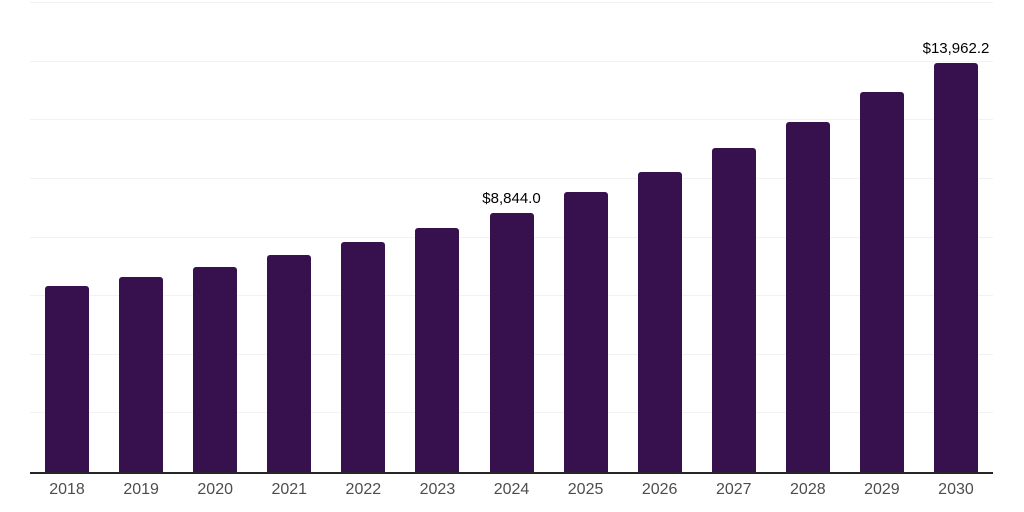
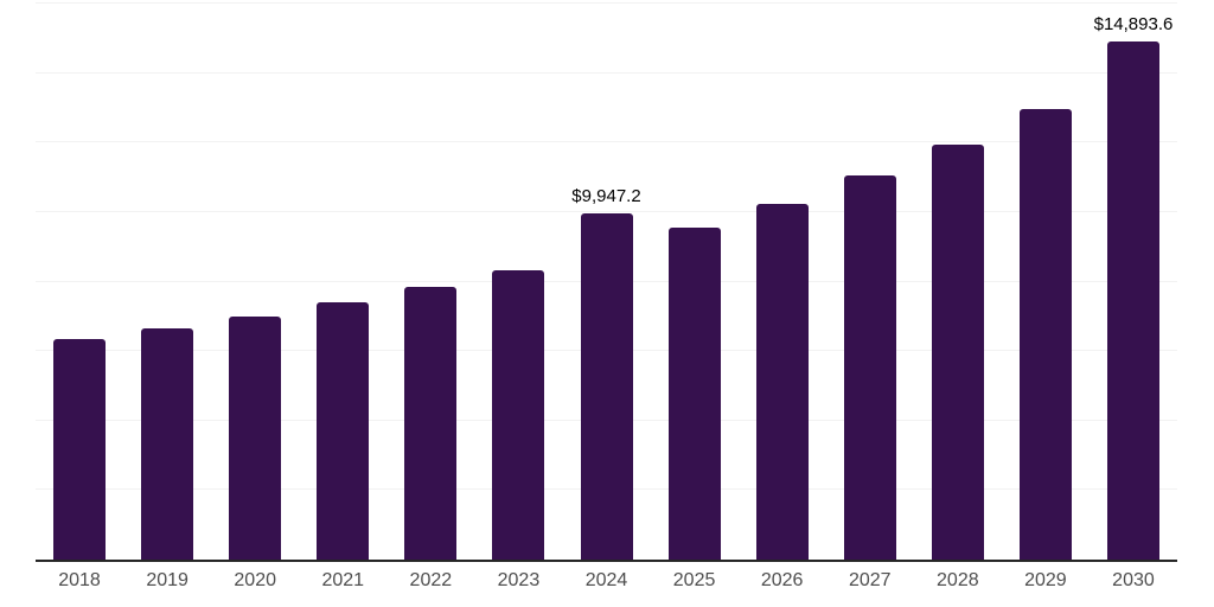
2024: $8,844.0 -> $9,947.2
2030: $13,962.2 -> $14,893.6
